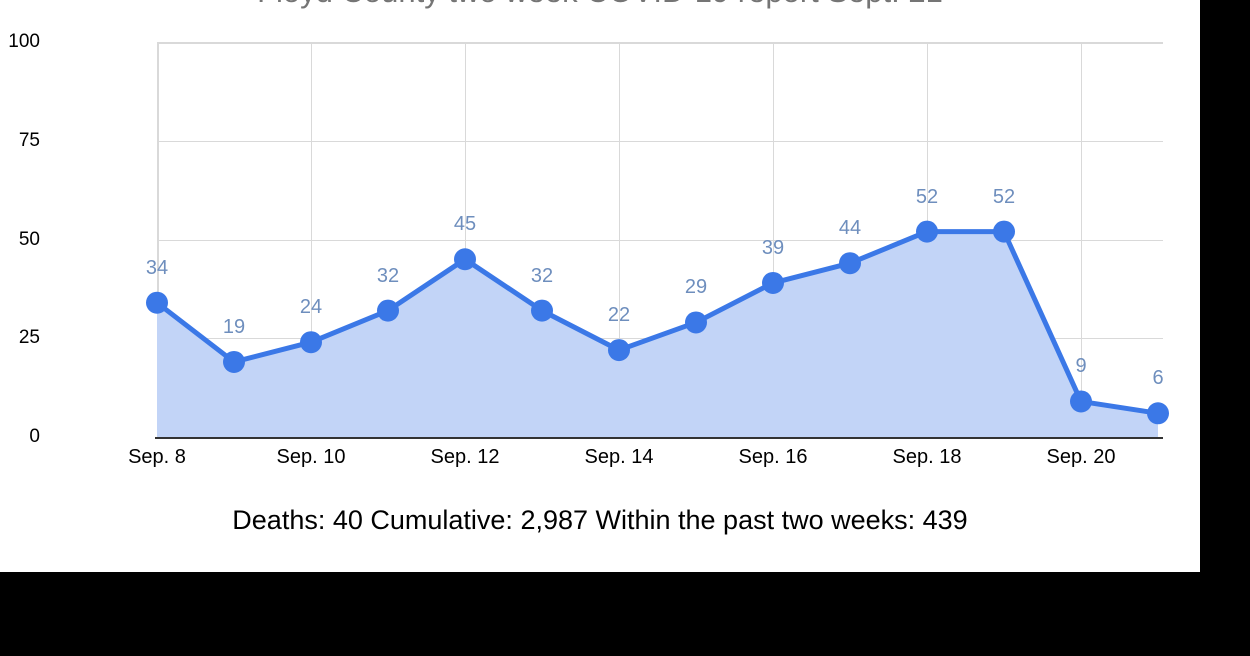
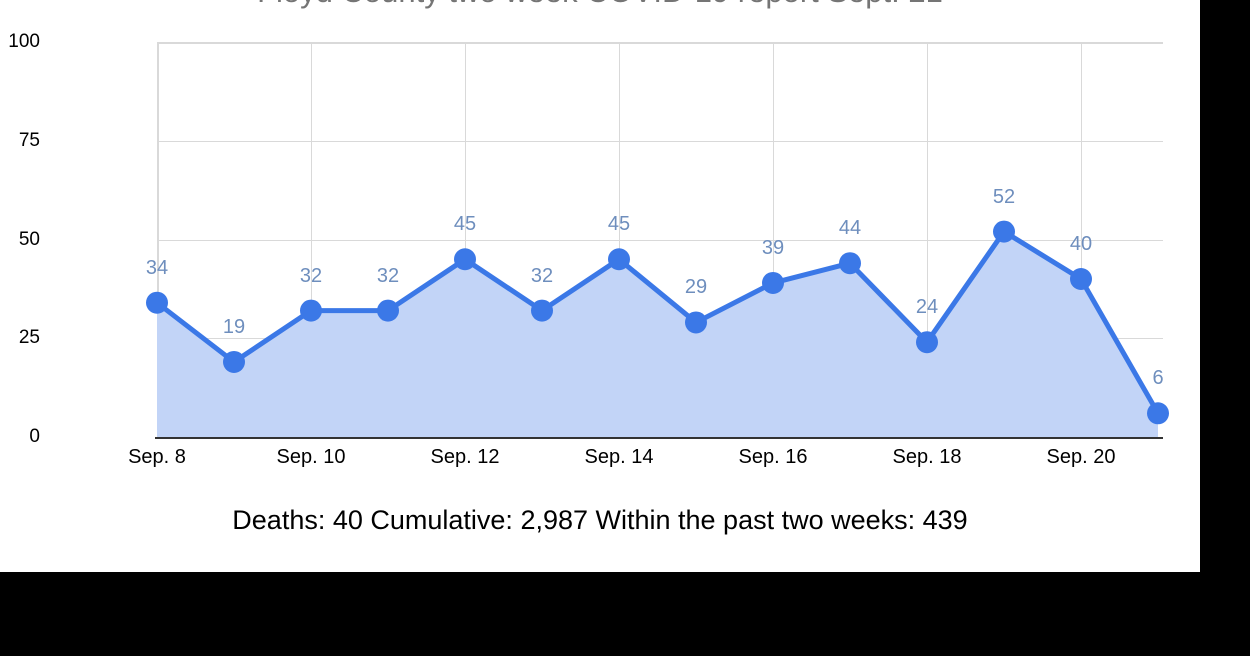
Sep. 10: 24 -> 32
Sep. 14: 22 -> 45
Sep. 18: 52 -> 24
Sep. 20: 9 -> 40
